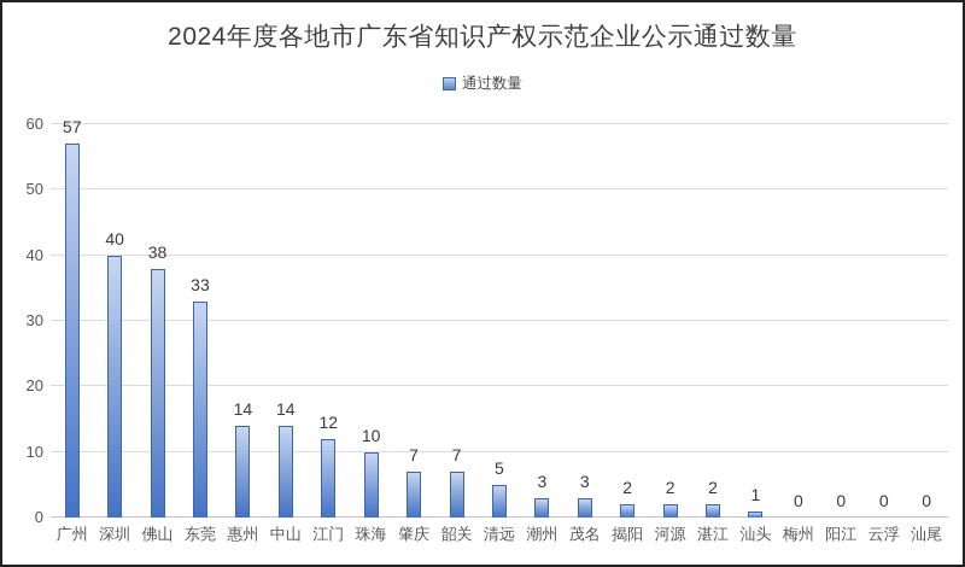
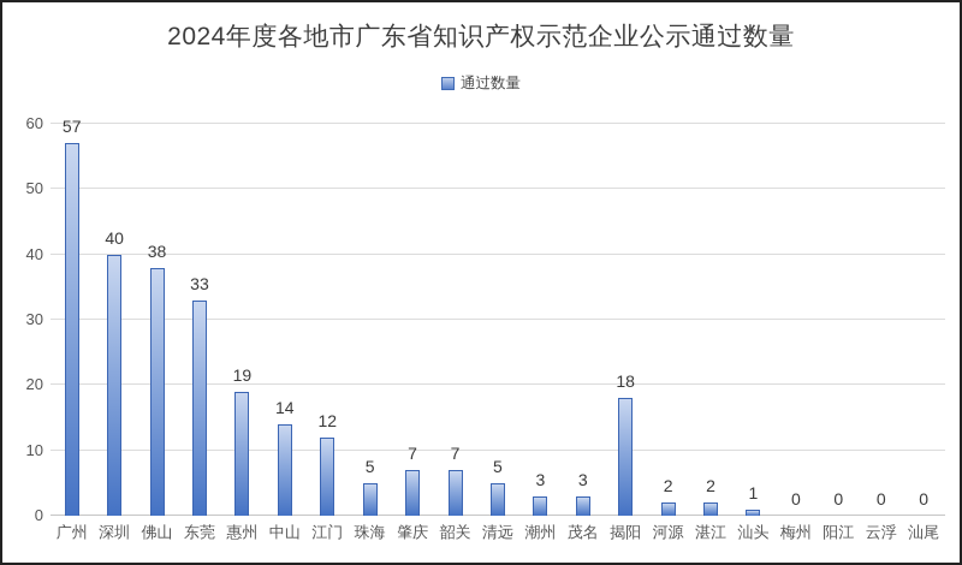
惠州: 14 -> 19
珠海: 10 -> 5
揭阳: 2 -> 18
